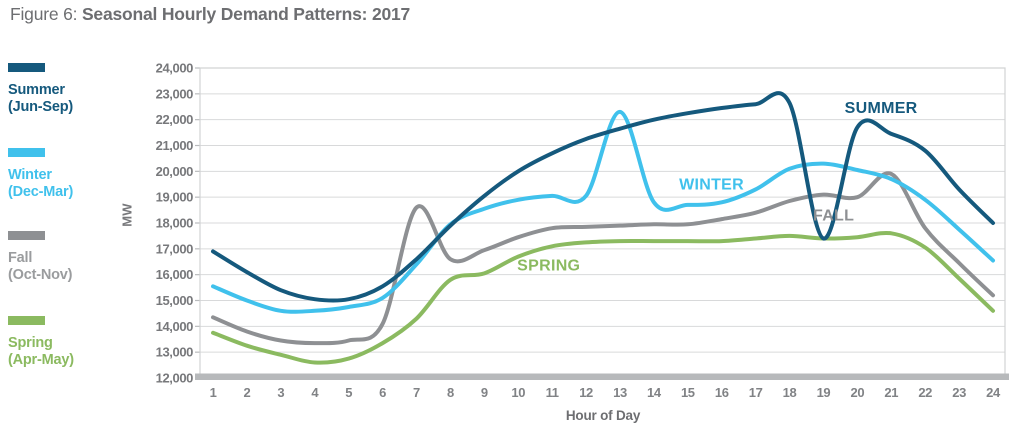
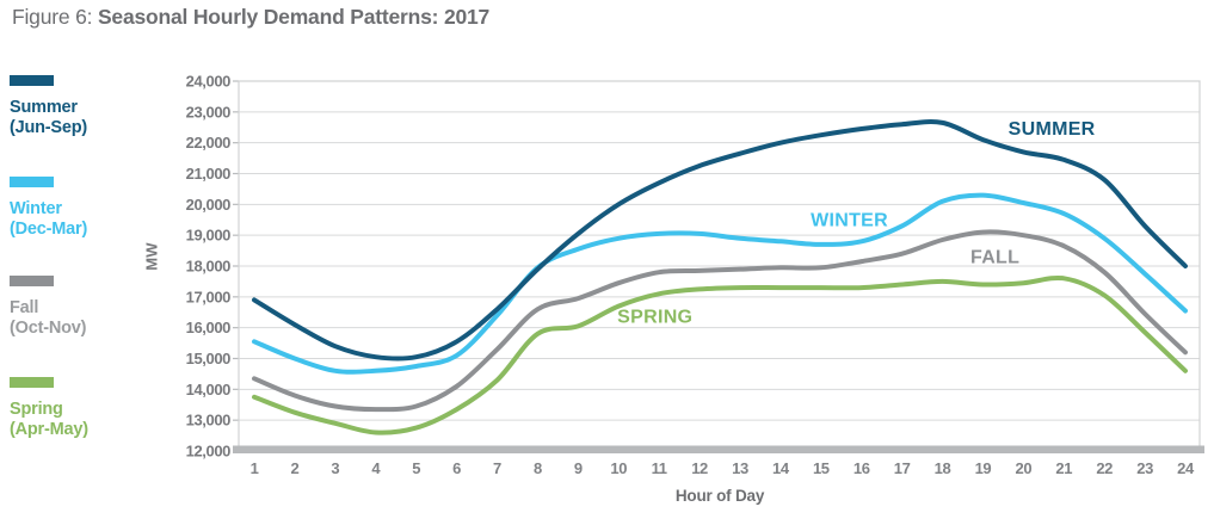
Fall/7: 18600 -> 15300
Winter/13: 22300 -> 18900
Summer/19: 17400 -> 22100
Fall/21: 19900 -> 18600
